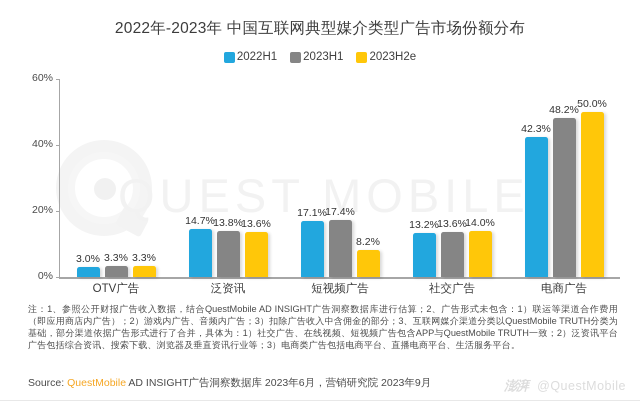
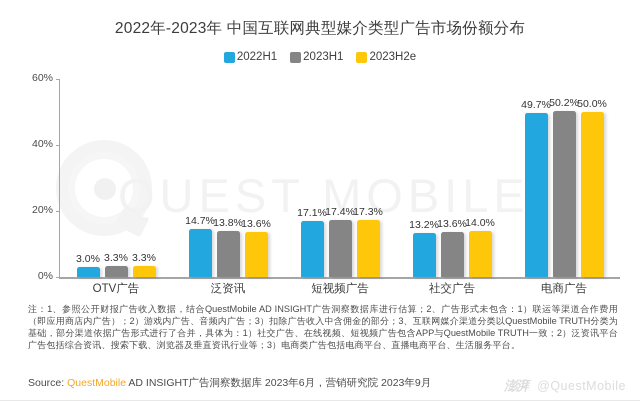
2023H2e/短视频广告: 8.2% -> 17.3%
2022H1/电商广告: 42.3% -> 49.7%
2023H1/电商广告: 48.2% -> 50.2%
